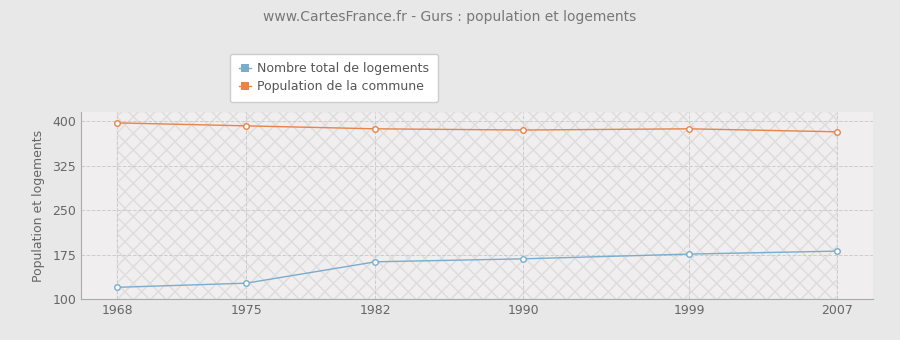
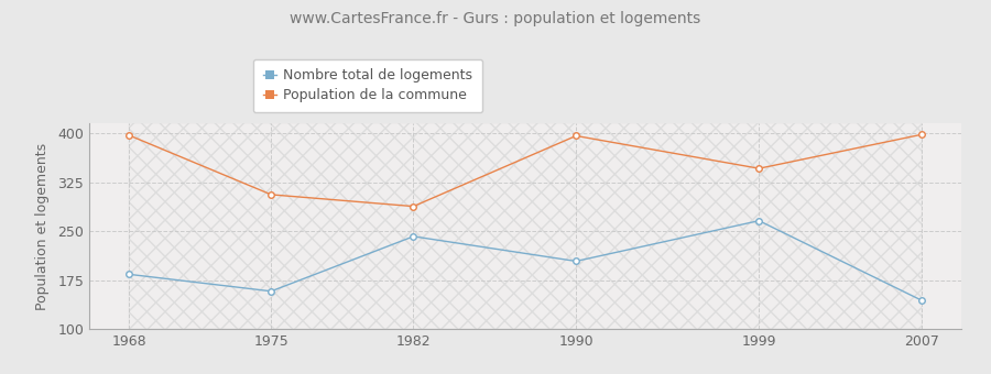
Nombre total de logements/1968: 120 -> 184
Nombre total de logements/1975: 127 -> 158
Population de la commune/1975: 392 -> 306
Nombre total de logements/1982: 163 -> 242
Population de la commune/1982: 387 -> 288
Nombre total de logements/1990: 168 -> 204
Population de la commune/1990: 385 -> 396
Nombre total de logements/1999: 176 -> 266
Population de la commune/1999: 387 -> 346
Nombre total de logements/2007: 181 -> 144
Population de la commune/2007: 382 -> 398
